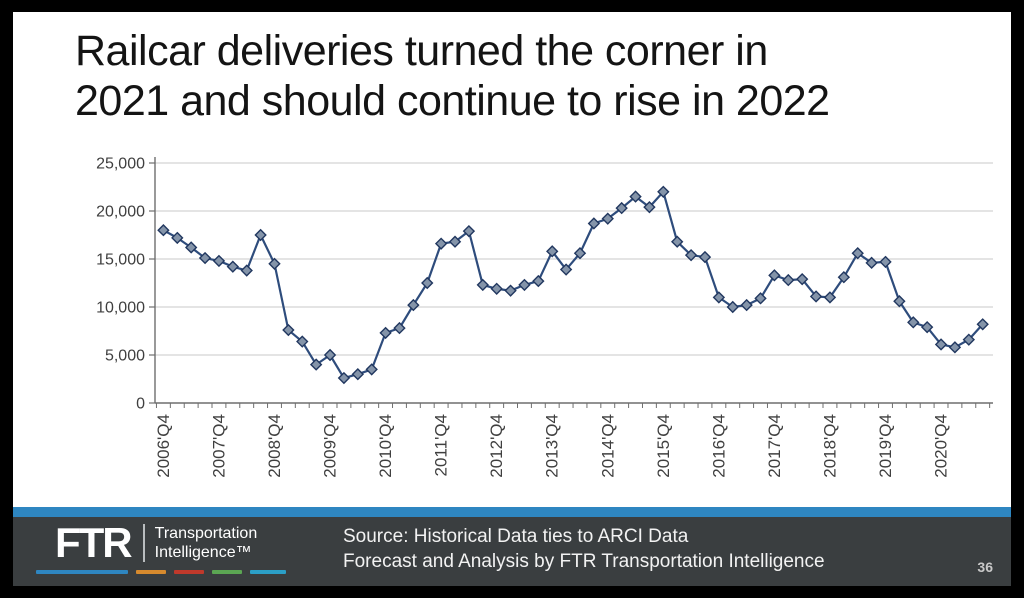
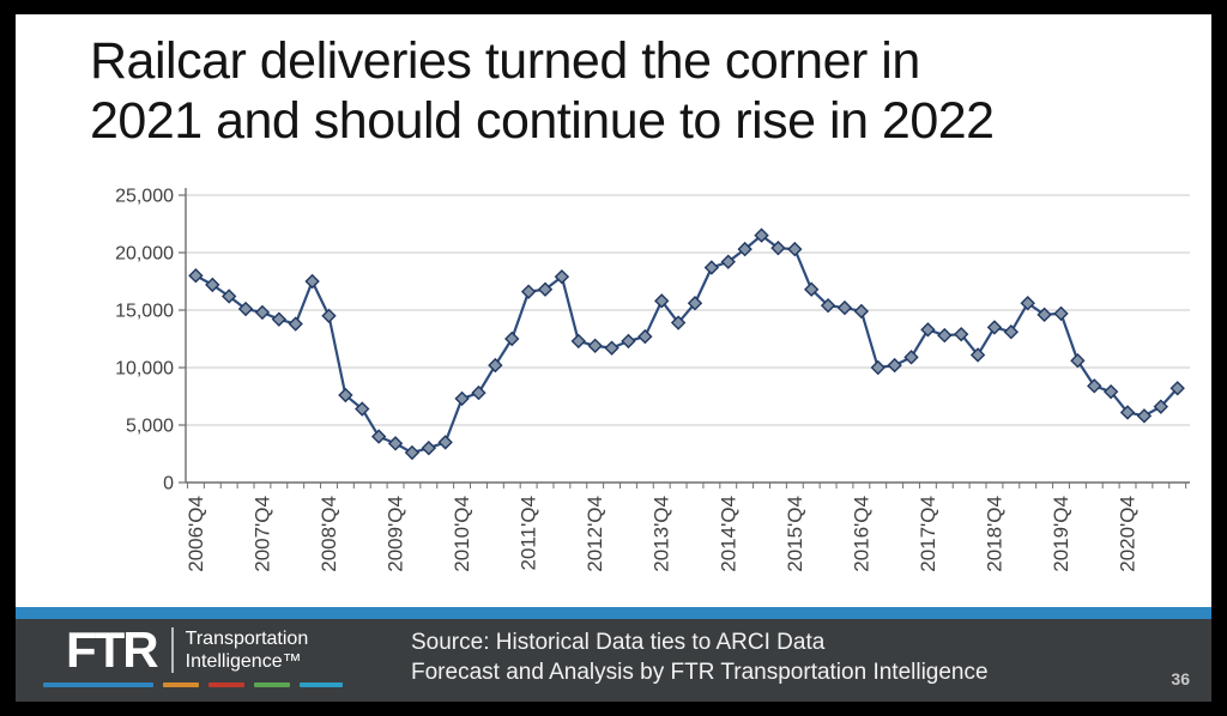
2009'Q4: 5000 -> 3000
2015'Q4: 22000 -> 20000
2016'Q4: 11000 -> 15000
2018'Q4: 11000 -> 14000
